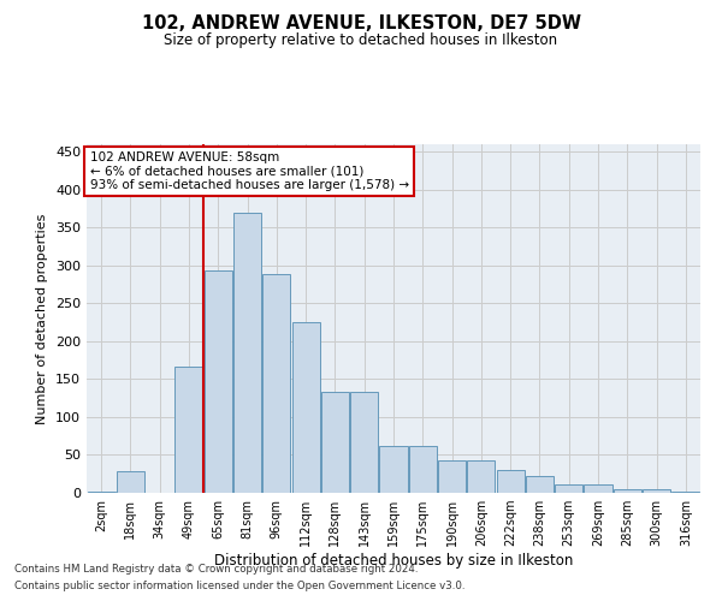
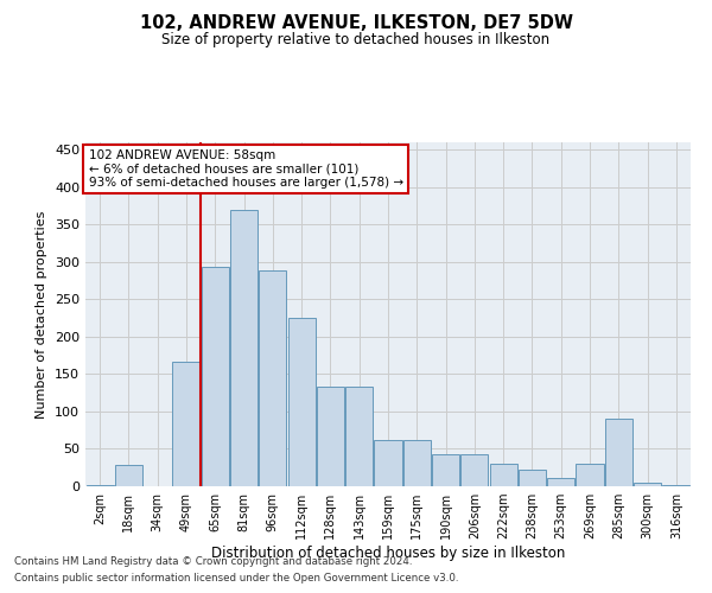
269sqm: 11 -> 30
285sqm: 5 -> 90
